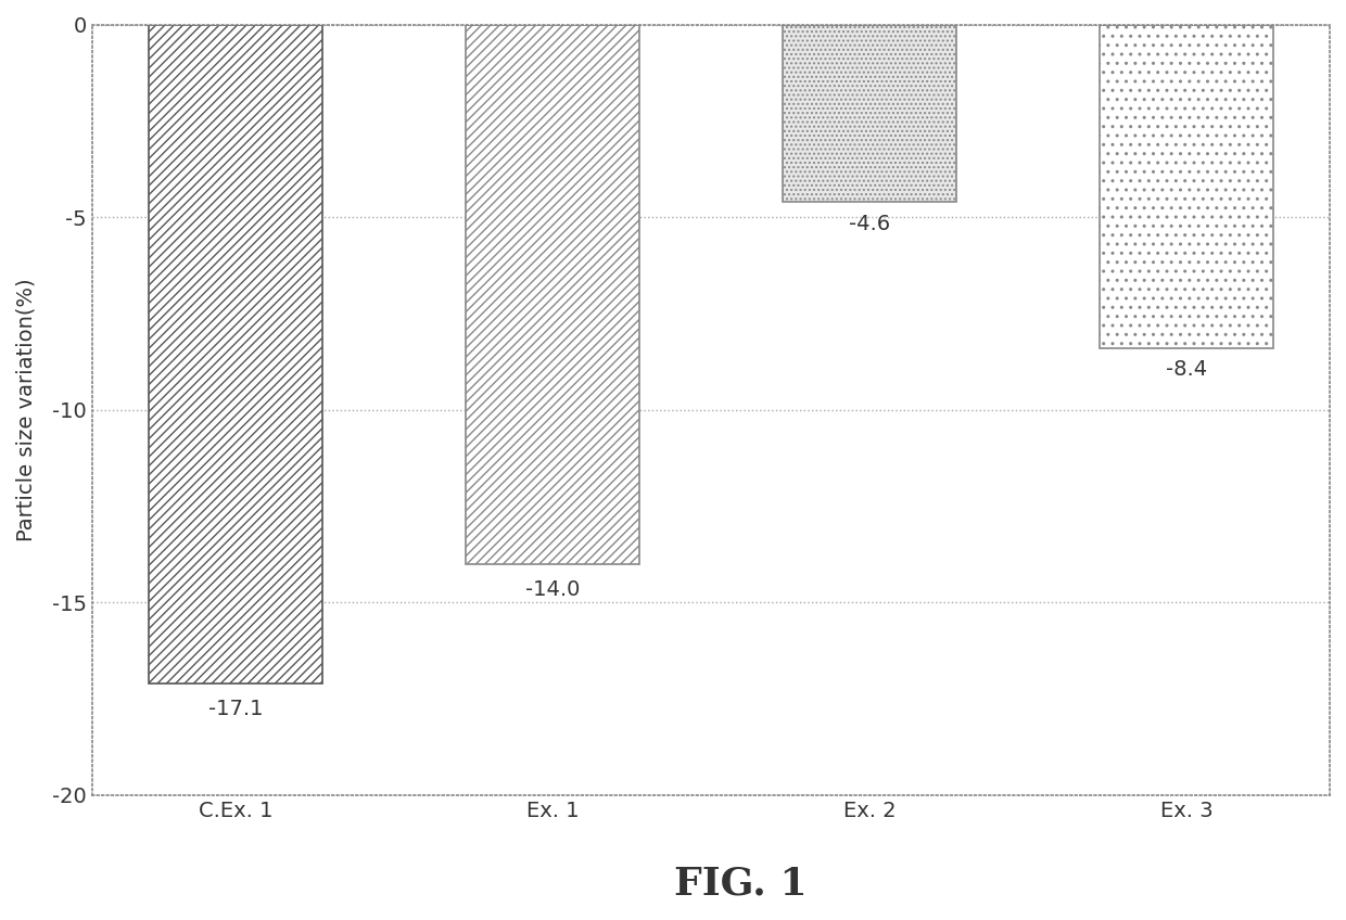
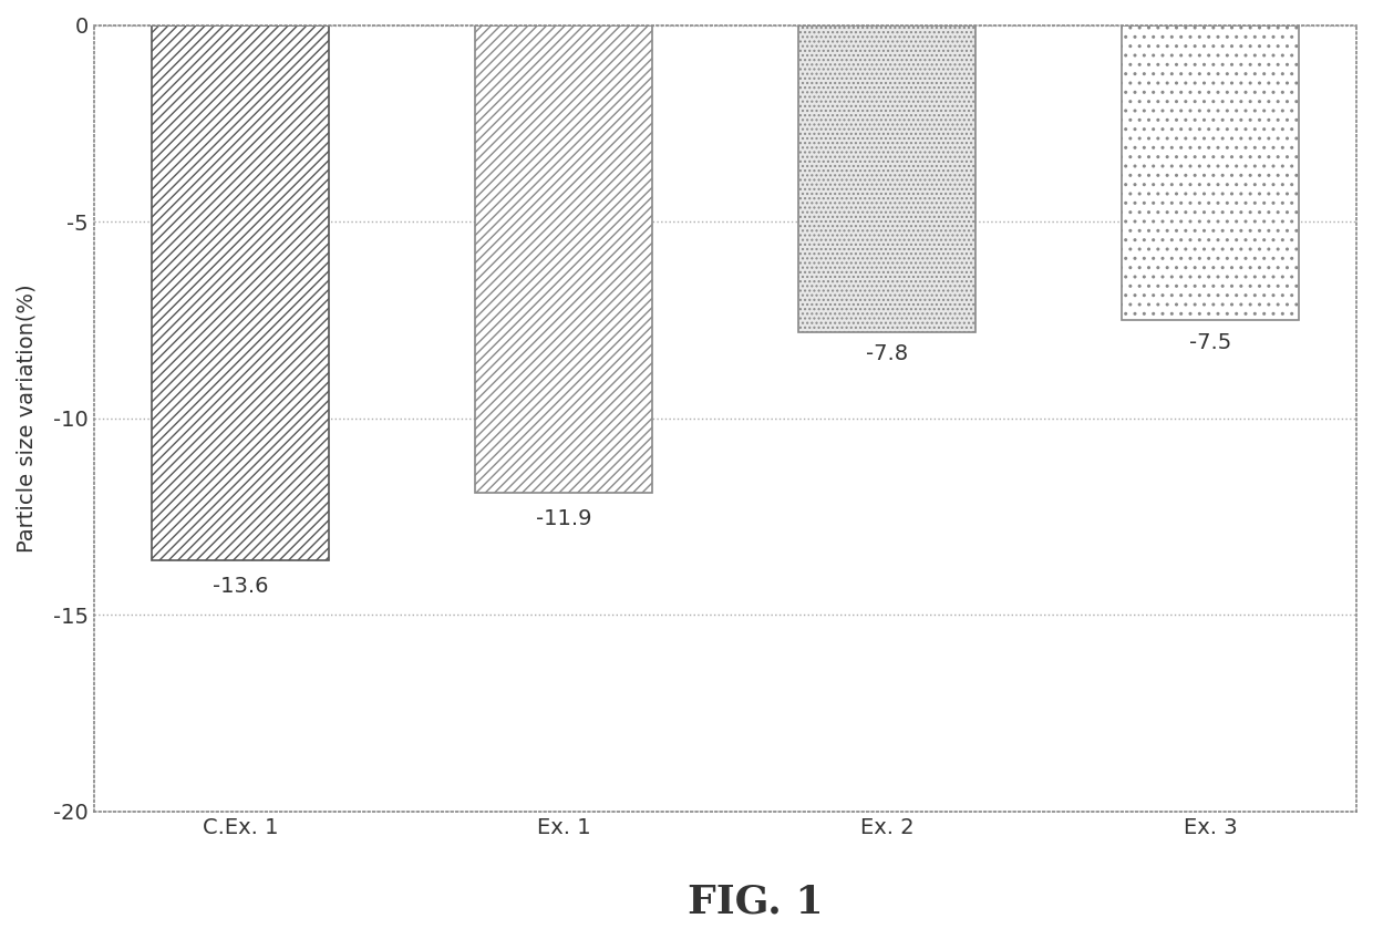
C.Ex. 1: -17.1 -> -13.6
Ex. 1: -14.0 -> -11.9
Ex. 2: -4.6 -> -7.8
Ex. 3: -8.4 -> -7.5
